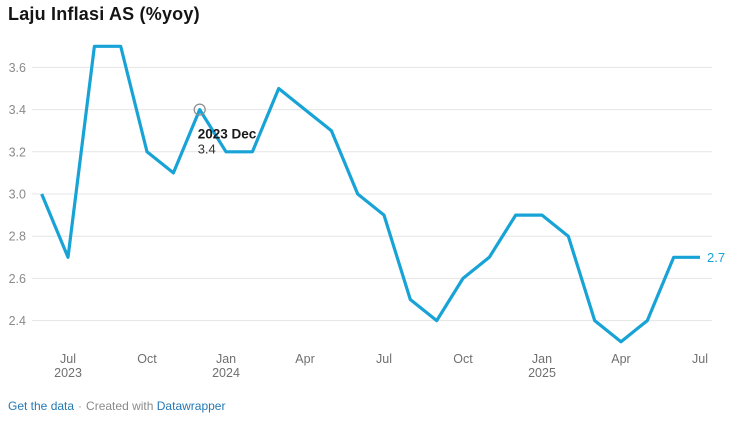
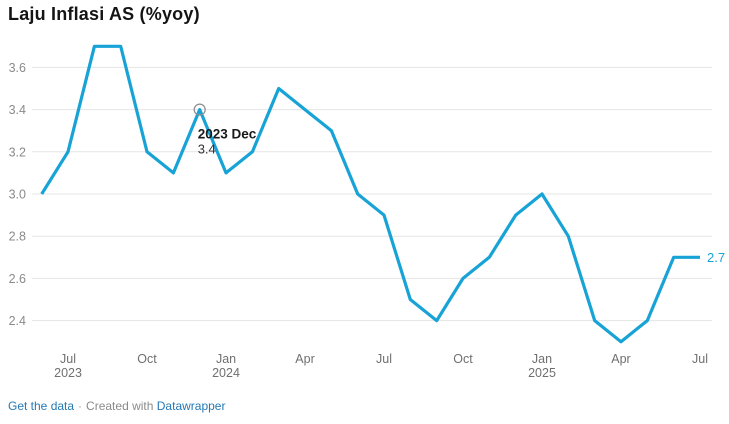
Jul 2023: 2.7 -> 3.2
Jan 2024: 3.2 -> 3.1
Jan 2025: 2.9 -> 3.0
